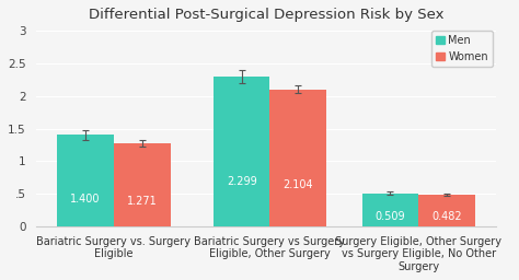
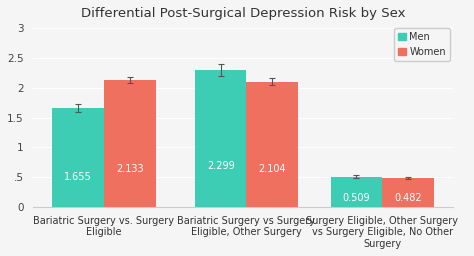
Men/Bariatric Surgery vs. Surgery Eligible: 1.400 -> 1.655
Women/Bariatric Surgery vs. Surgery Eligible: 1.271 -> 2.133
